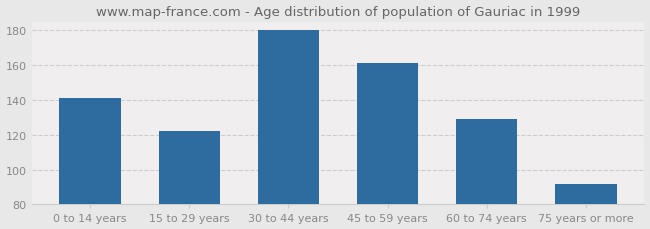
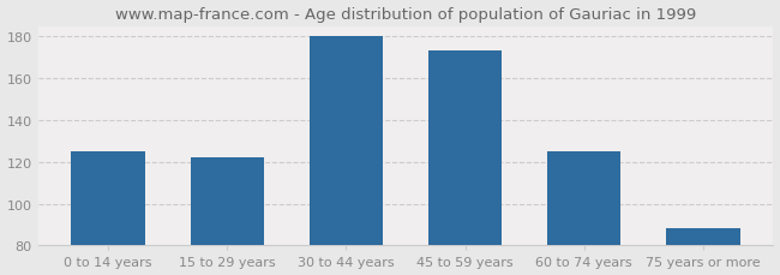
0 to 14 years: 141 -> 125
45 to 59 years: 161 -> 173
60 to 74 years: 129 -> 125
75 years or more: 92 -> 88
